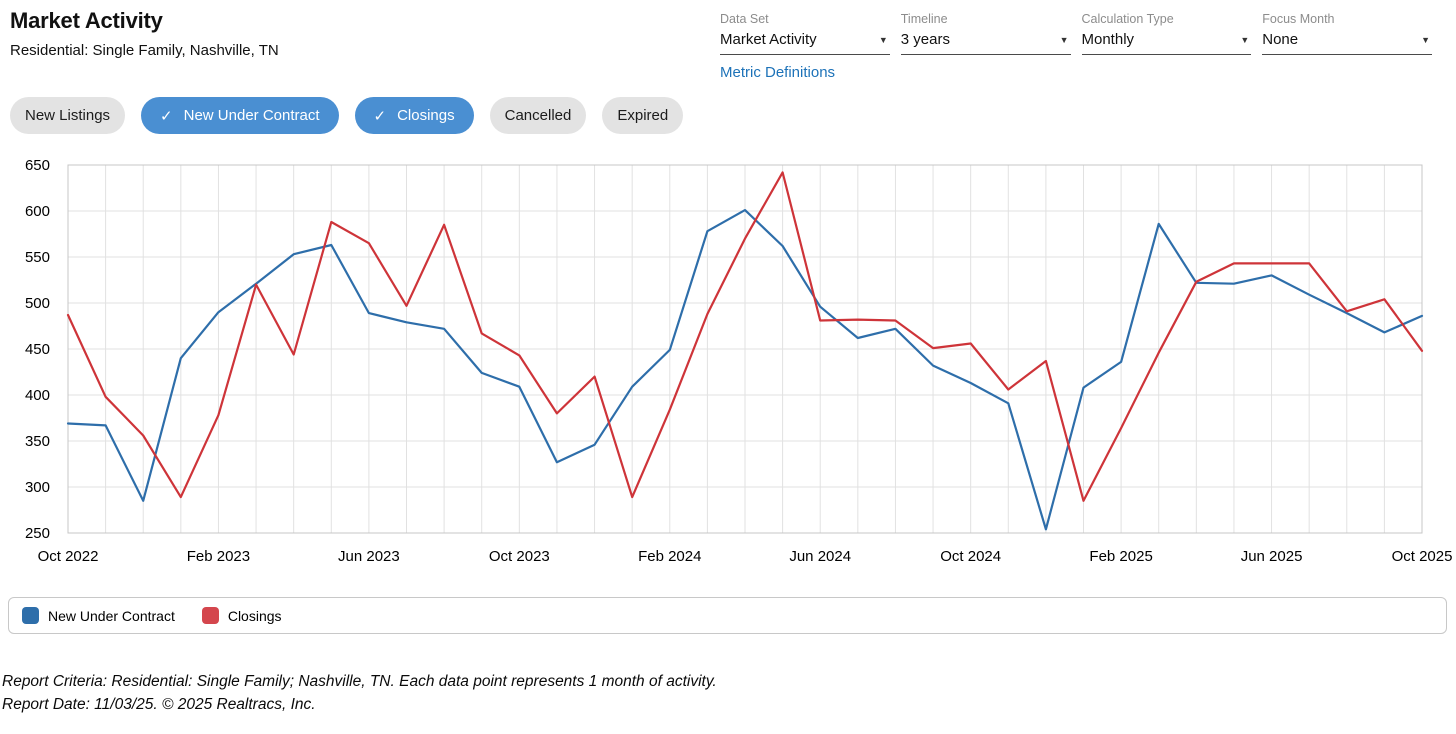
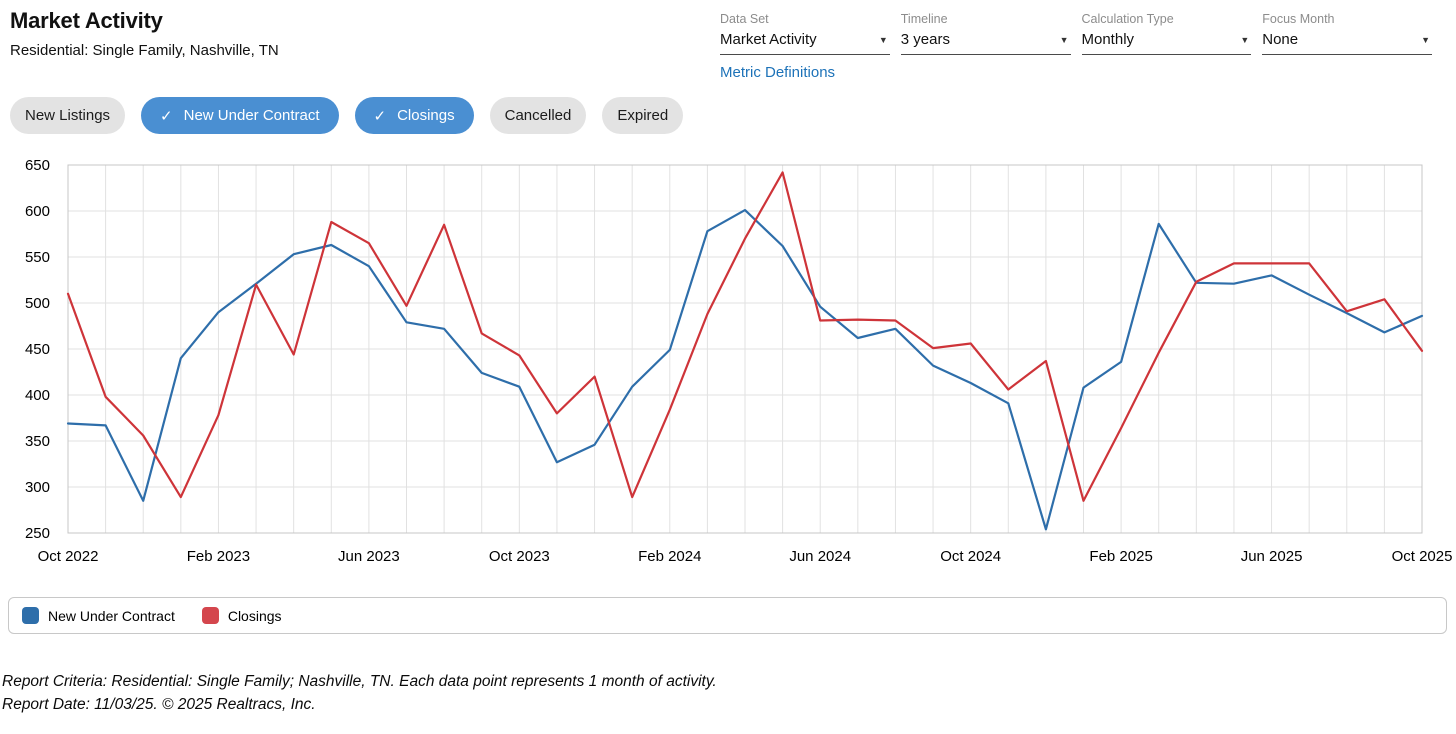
Closings/Oct 2022: 490 -> 510
New Under Contract/Jun 2023: 490 -> 540
